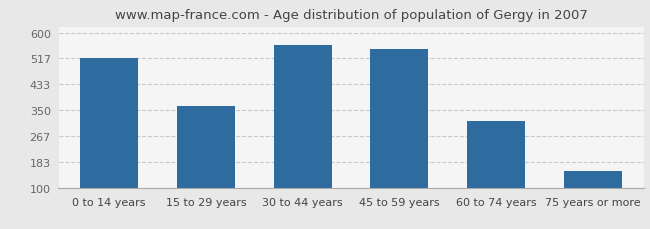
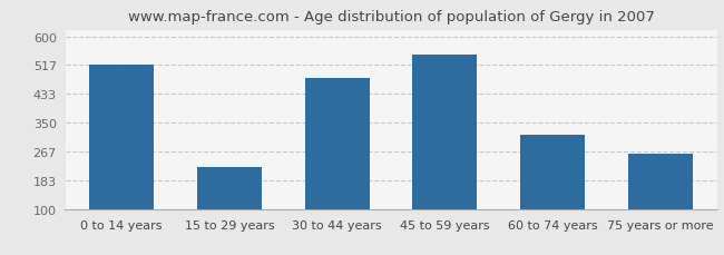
15 to 29 years: 363 -> 220
30 to 44 years: 562 -> 480
75 years or more: 155 -> 260
